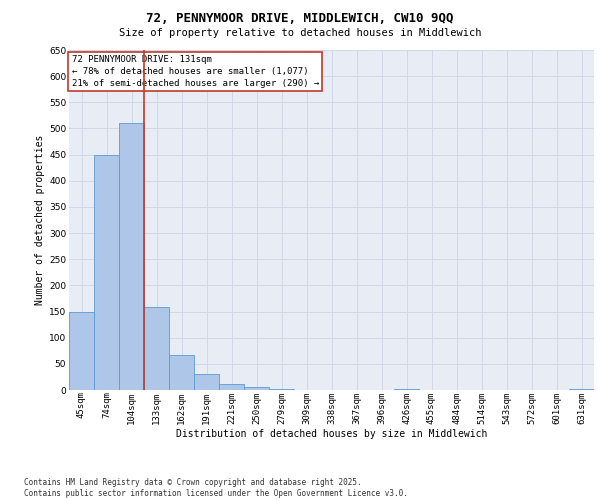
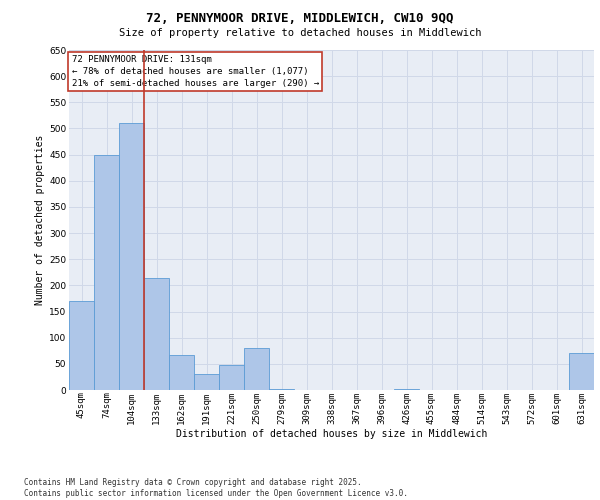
45sqm: 150 -> 170
133sqm: 158 -> 214
221sqm: 12 -> 48
250sqm: 6 -> 80
631sqm: 1 -> 70
